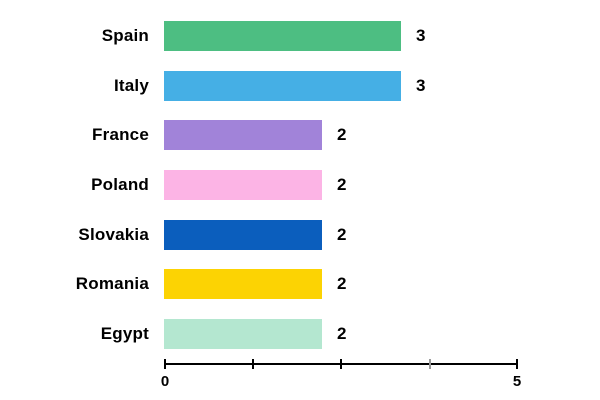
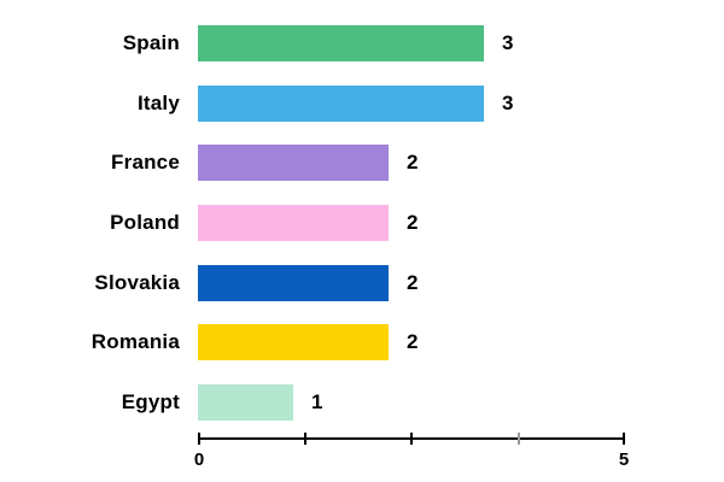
Egypt: 2 -> 1
